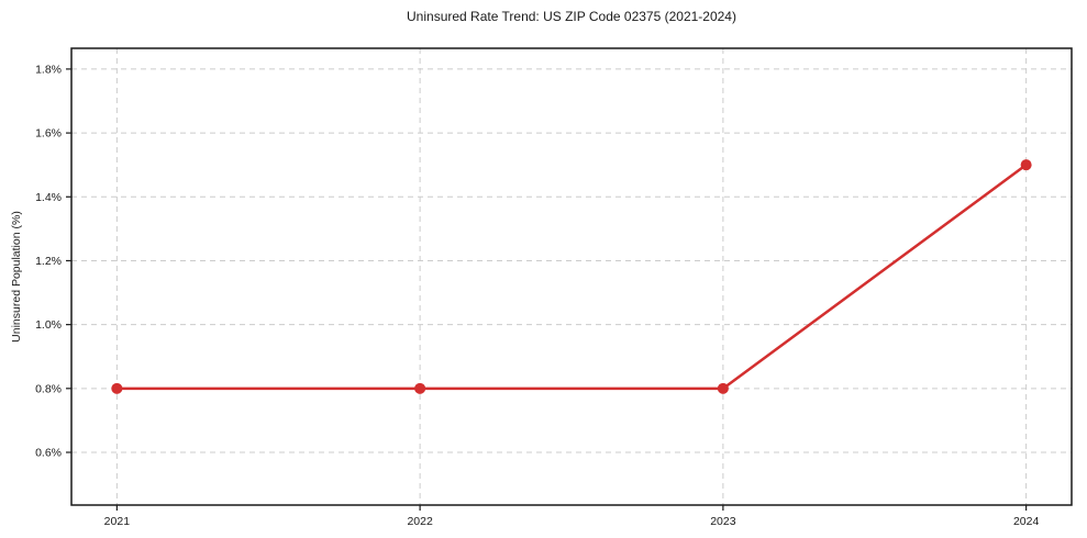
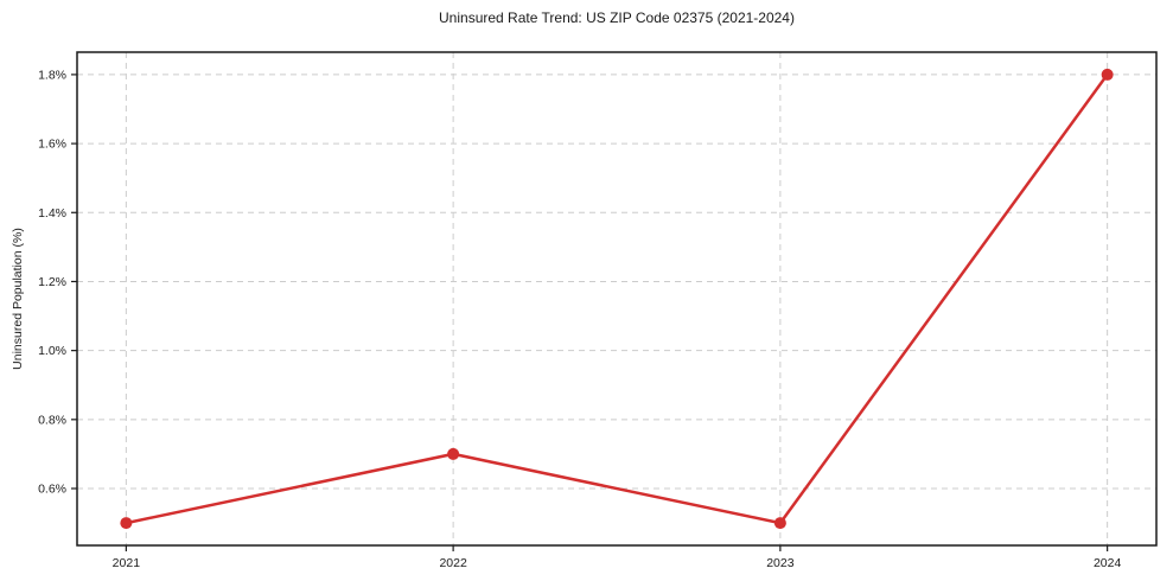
2021: 0.8% -> 0.5%
2022: 0.8% -> 0.7%
2023: 0.8% -> 0.5%
2024: 1.5% -> 1.8%
